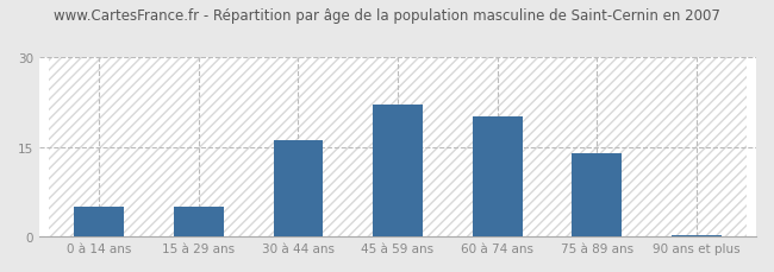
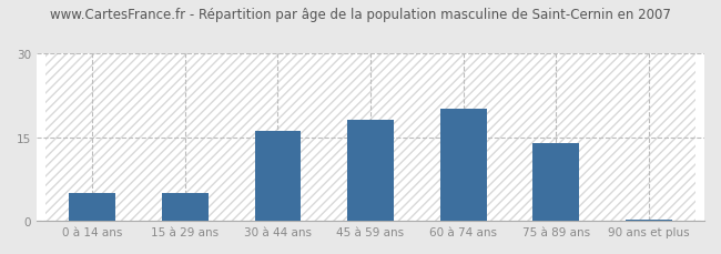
45 à 59 ans: 22.0 -> 18.0
